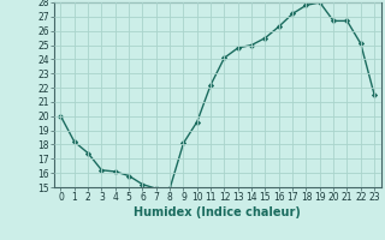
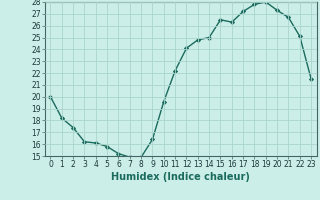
9: 18.1 -> 16.4
15: 25.5 -> 26.5
20: 26.7 -> 27.3
